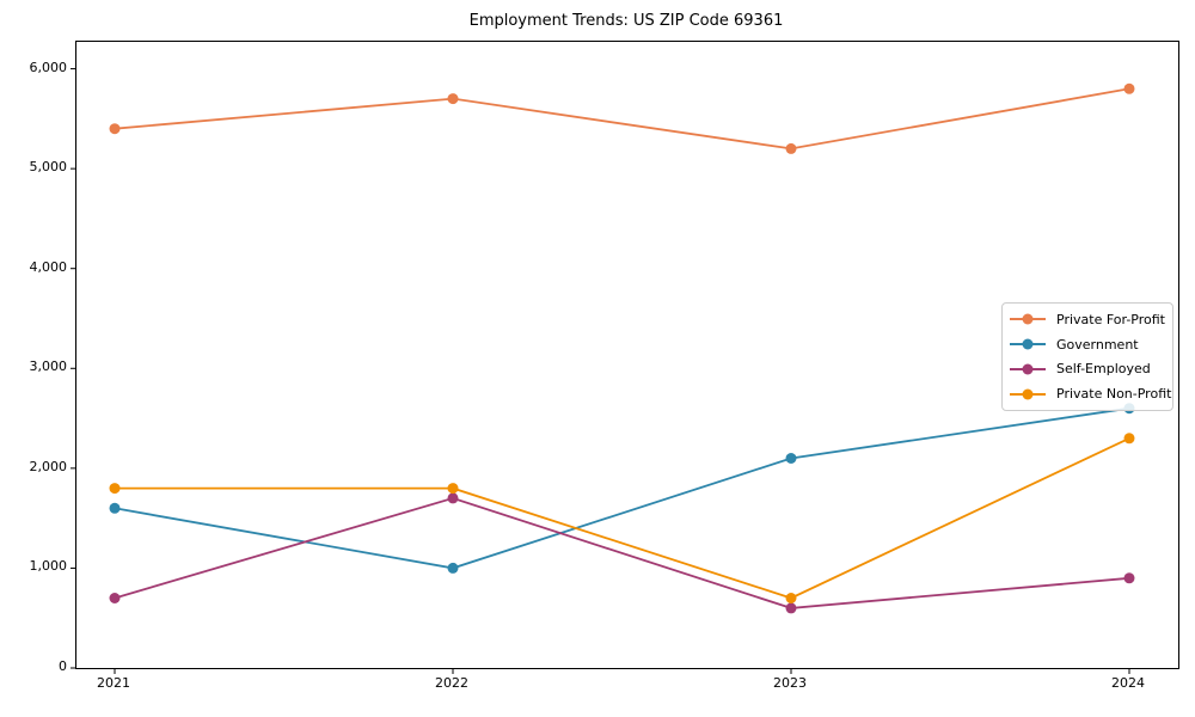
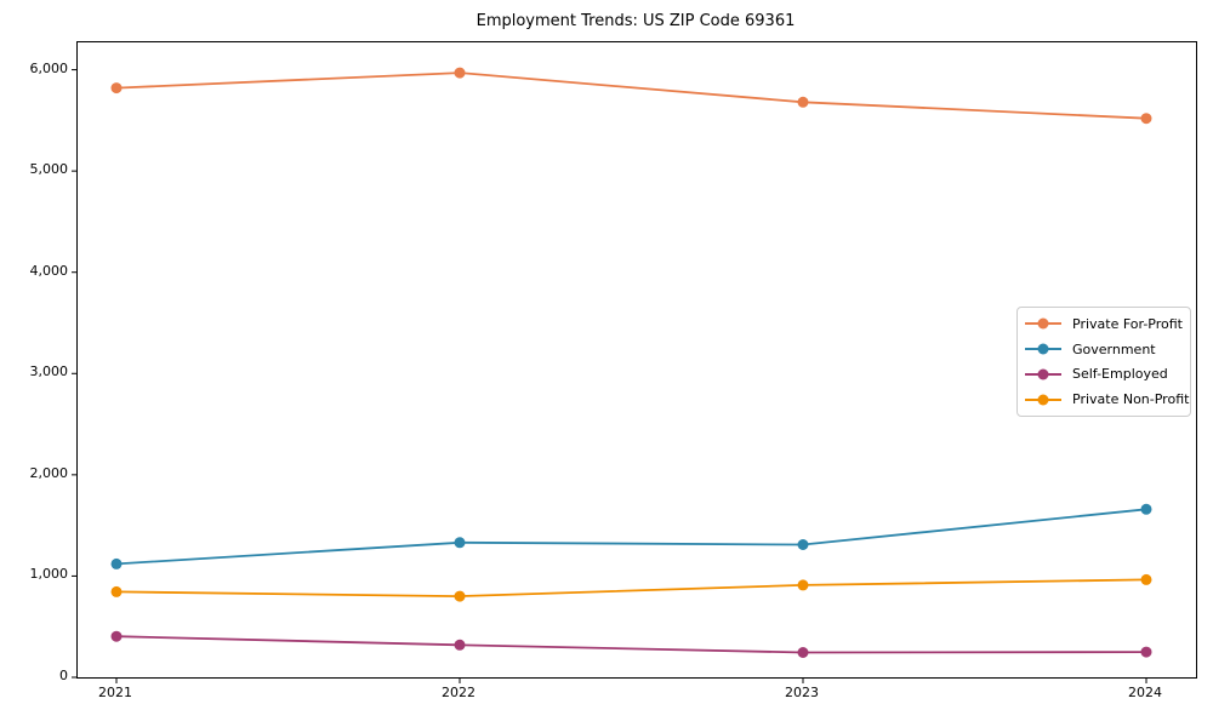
Private For-Profit/2021: 5400 -> 5800
Government/2021: 1600 -> 1100
Self-Employed/2021: 700 -> 400
Private Non-Profit/2021: 1800 -> 800
Private For-Profit/2022: 5700 -> 6000
Government/2022: 1000 -> 1300
Self-Employed/2022: 1700 -> 300
Private Non-Profit/2022: 1800 -> 800
Private For-Profit/2023: 5200 -> 5700
Government/2023: 2100 -> 1300
Self-Employed/2023: 600 -> 200
Private Non-Profit/2023: 700 -> 900
Private For-Profit/2024: 5800 -> 5500
Government/2024: 2600 -> 1700
Self-Employed/2024: 900 -> 200
Private Non-Profit/2024: 2300 -> 1000
